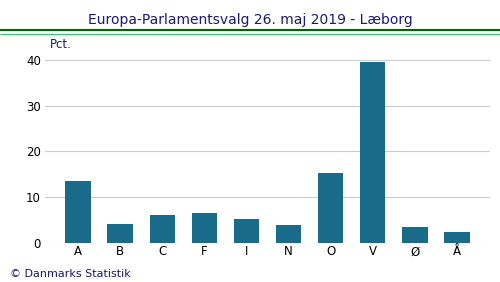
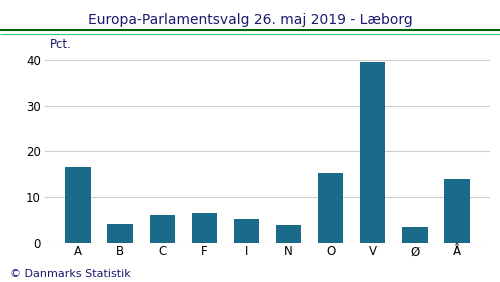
A: 13.5 -> 16.5
Å: 2.2 -> 14.0
